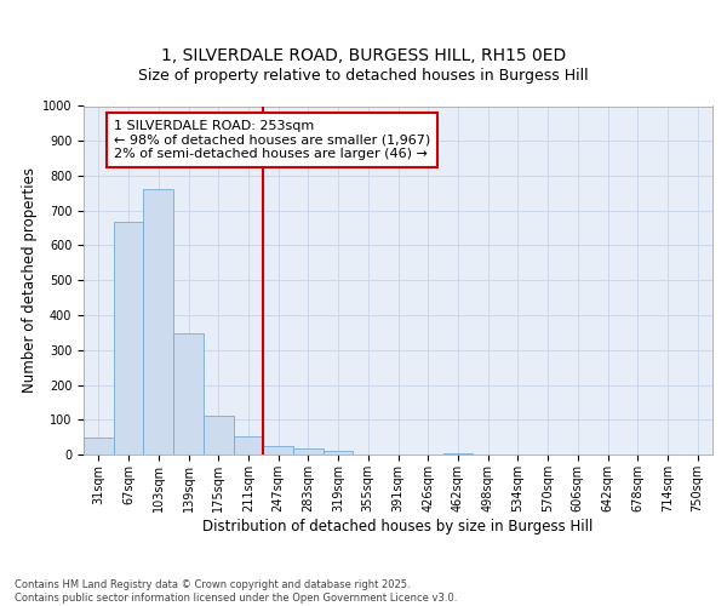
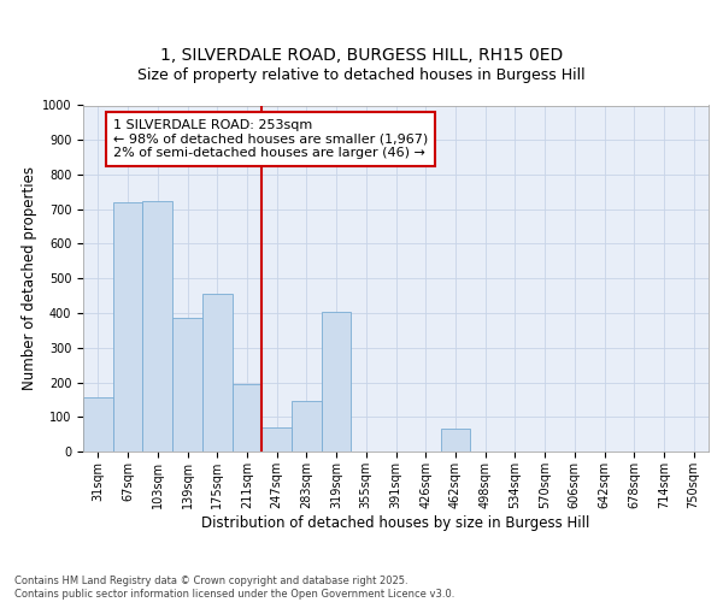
31sqm: 50 -> 155
67sqm: 667 -> 720
103sqm: 760 -> 725
139sqm: 348 -> 385
175sqm: 110 -> 455
211sqm: 52 -> 195
247sqm: 25 -> 70
283sqm: 17 -> 145
319sqm: 10 -> 405
462sqm: 5 -> 65
